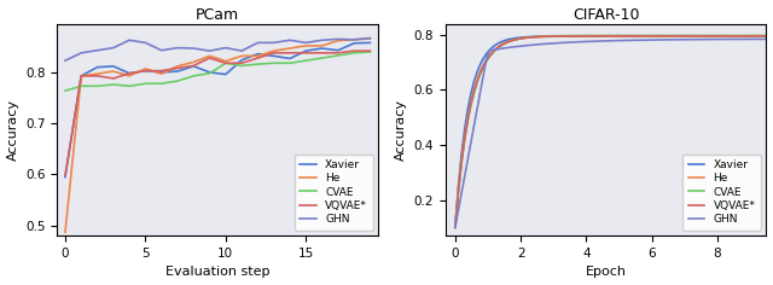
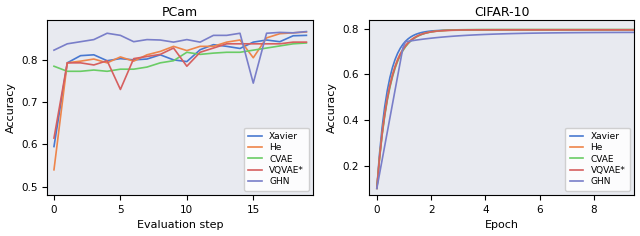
PCam/He/0: 0.487 -> 0.540
PCam/CVAE/0: 0.764 -> 0.785
PCam/VQVAE*/0: 0.598 -> 0.615
PCam/VQVAE*/5: 0.803 -> 0.730
PCam/VQVAE*/10: 0.818 -> 0.785
PCam/He/15: 0.852 -> 0.805
PCam/GHN/15: 0.858 -> 0.745
